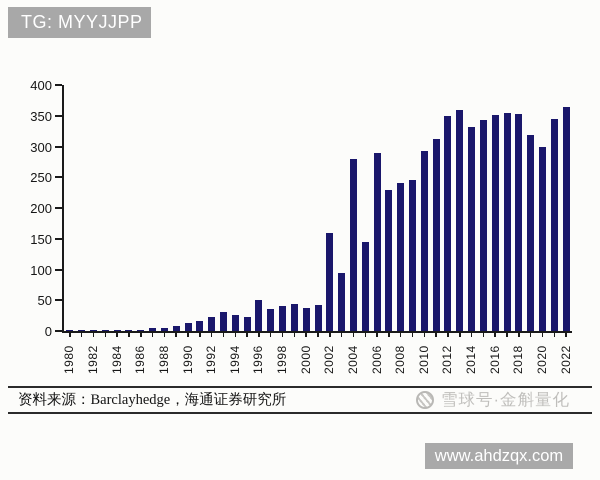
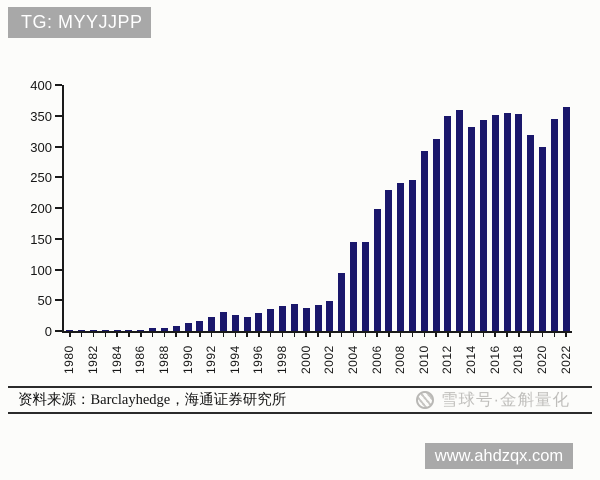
1996: 50 -> 30
2002: 160 -> 50
2004: 280 -> 140
2006: 290 -> 200
